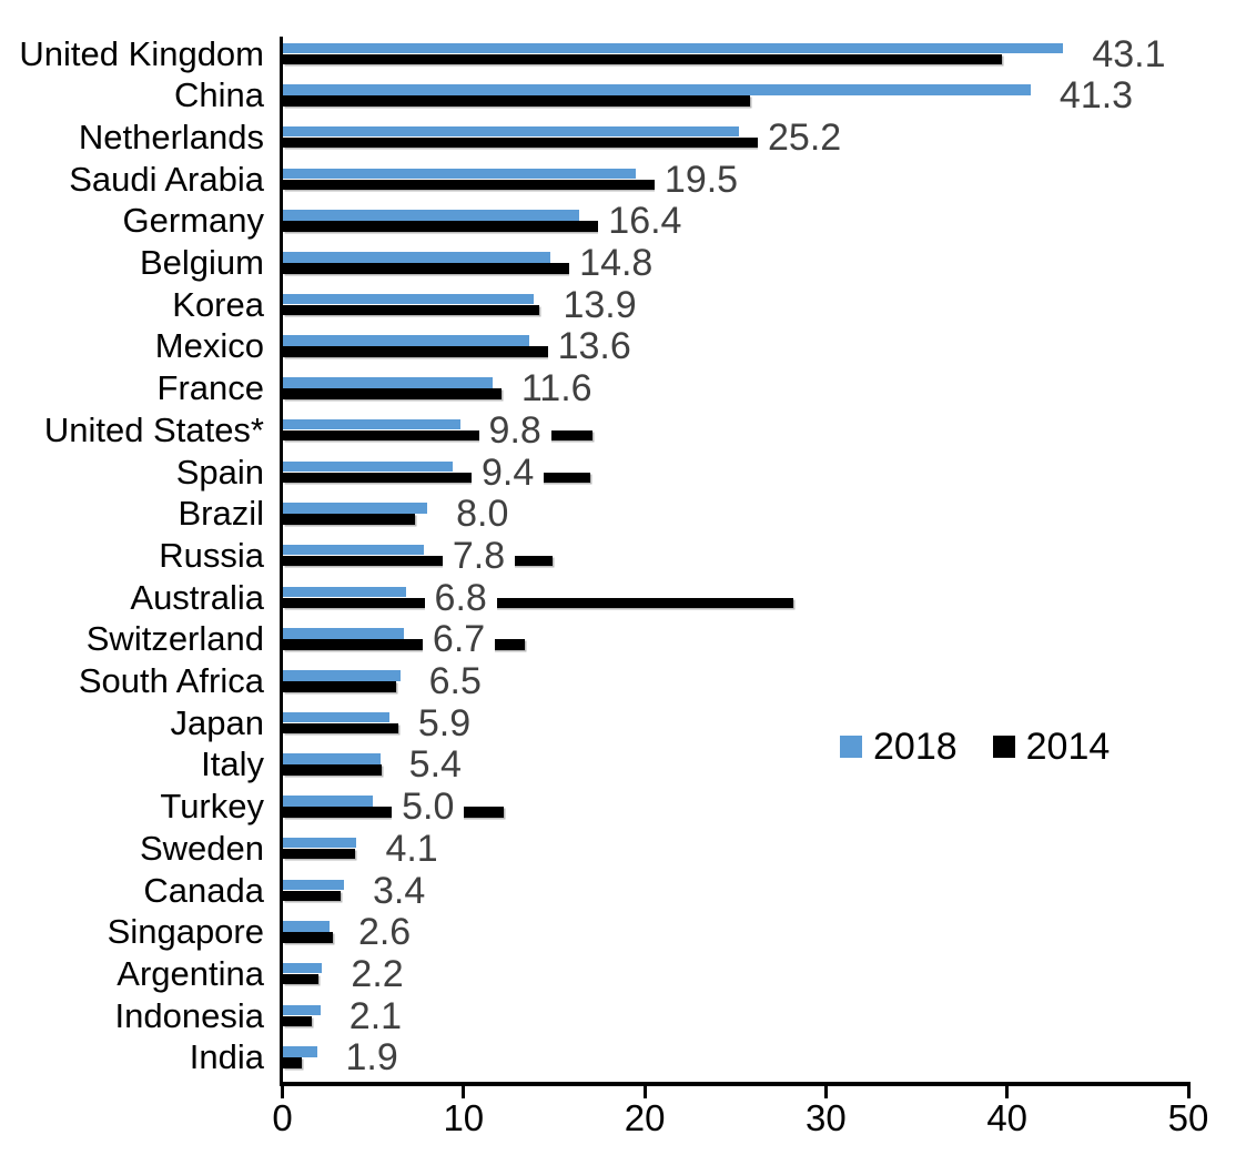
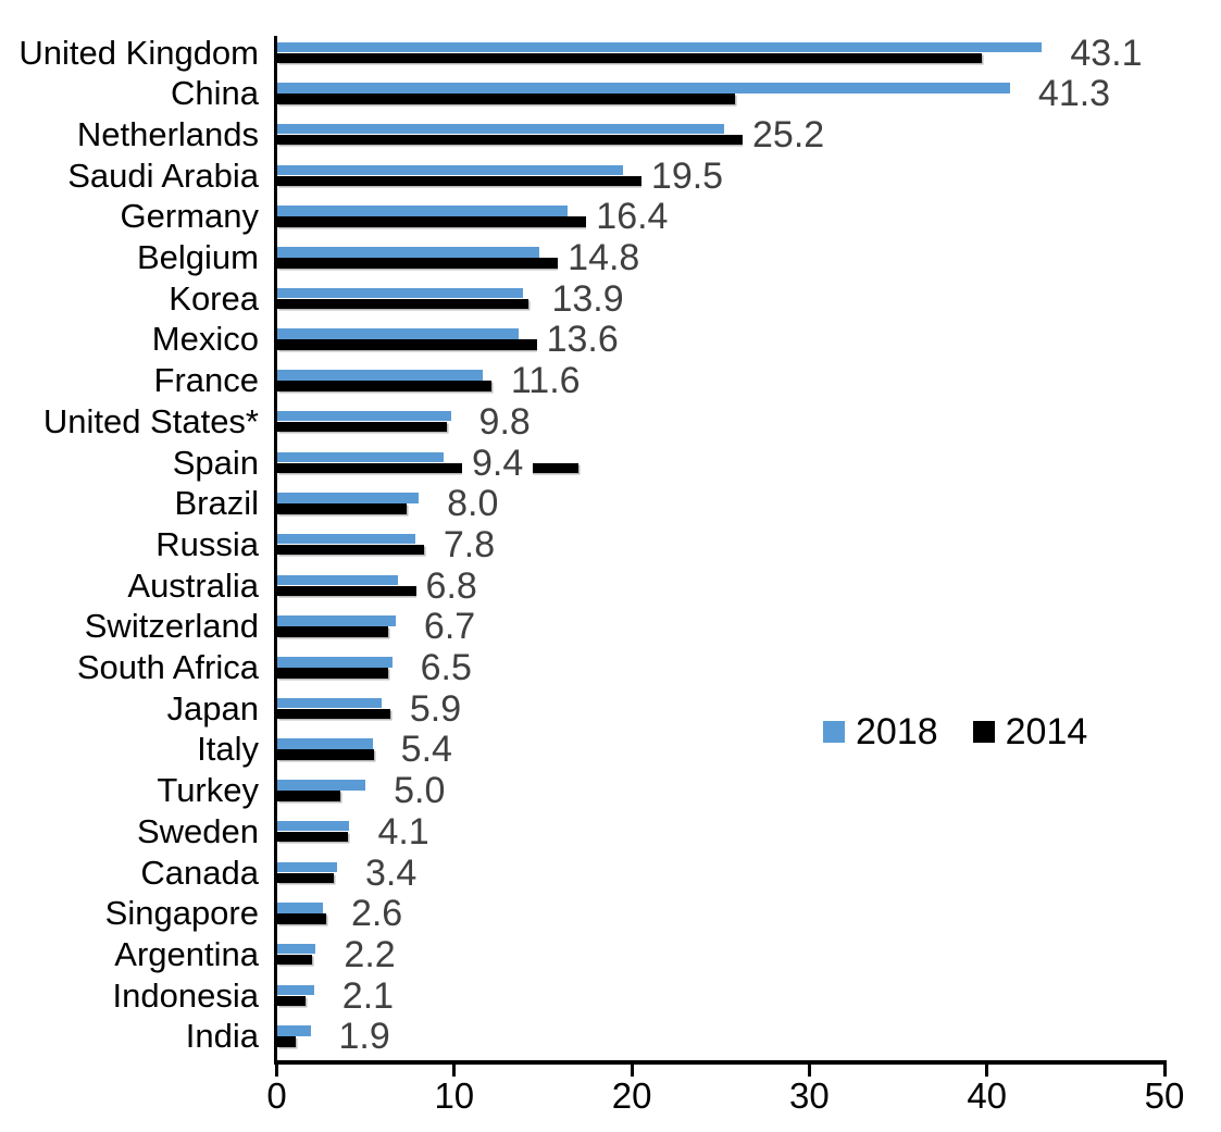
2014/United States*: 17.1 -> 9.6
2014/Russia: 14.9 -> 8.3
2014/Australia: 28.2 -> 9.6
2014/Switzerland: 13.4 -> 6.3
2014/Turkey: 12.2 -> 3.6
